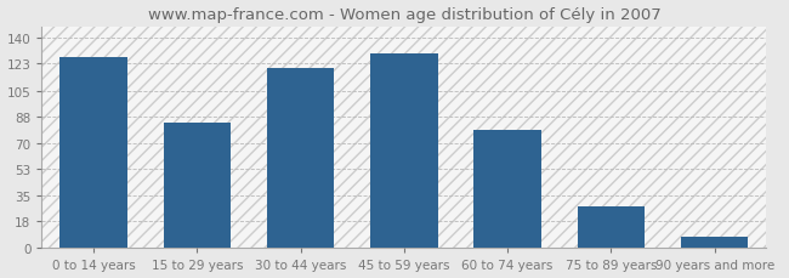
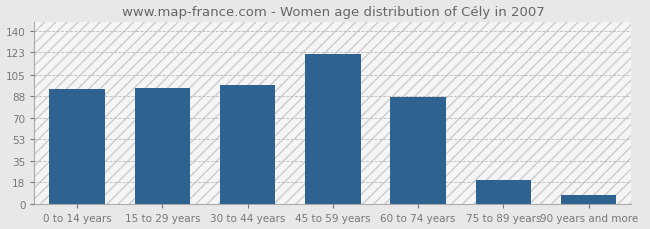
0 to 14 years: 127 -> 93
15 to 29 years: 84 -> 94
30 to 44 years: 120 -> 97
45 to 59 years: 130 -> 122
60 to 74 years: 79 -> 87
75 to 89 years: 28 -> 20
